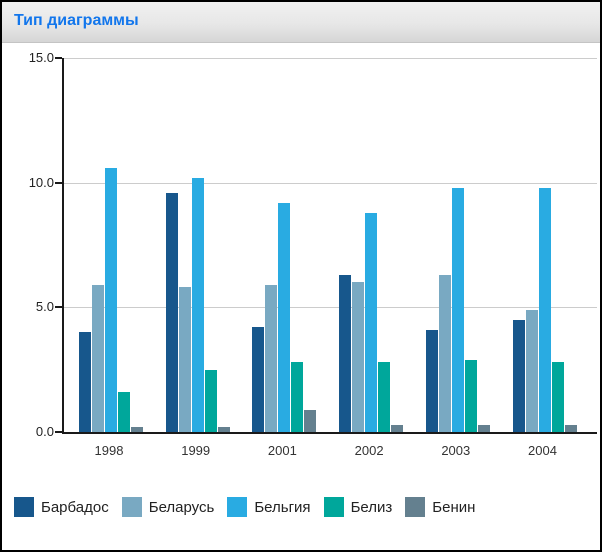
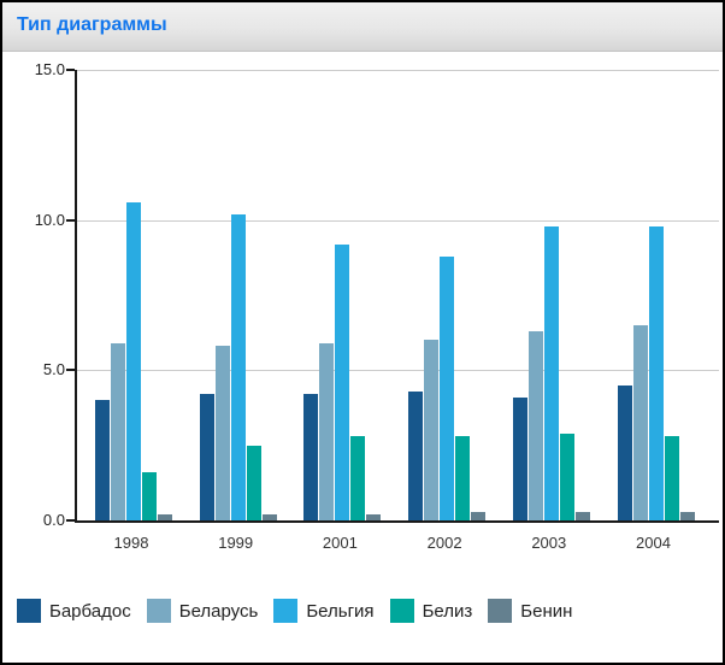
Барбадос/1999: 9.6 -> 4.2
Бенин/2001: 0.9 -> 0.2
Барбадос/2002: 6.3 -> 4.3
Беларусь/2004: 4.9 -> 6.5
